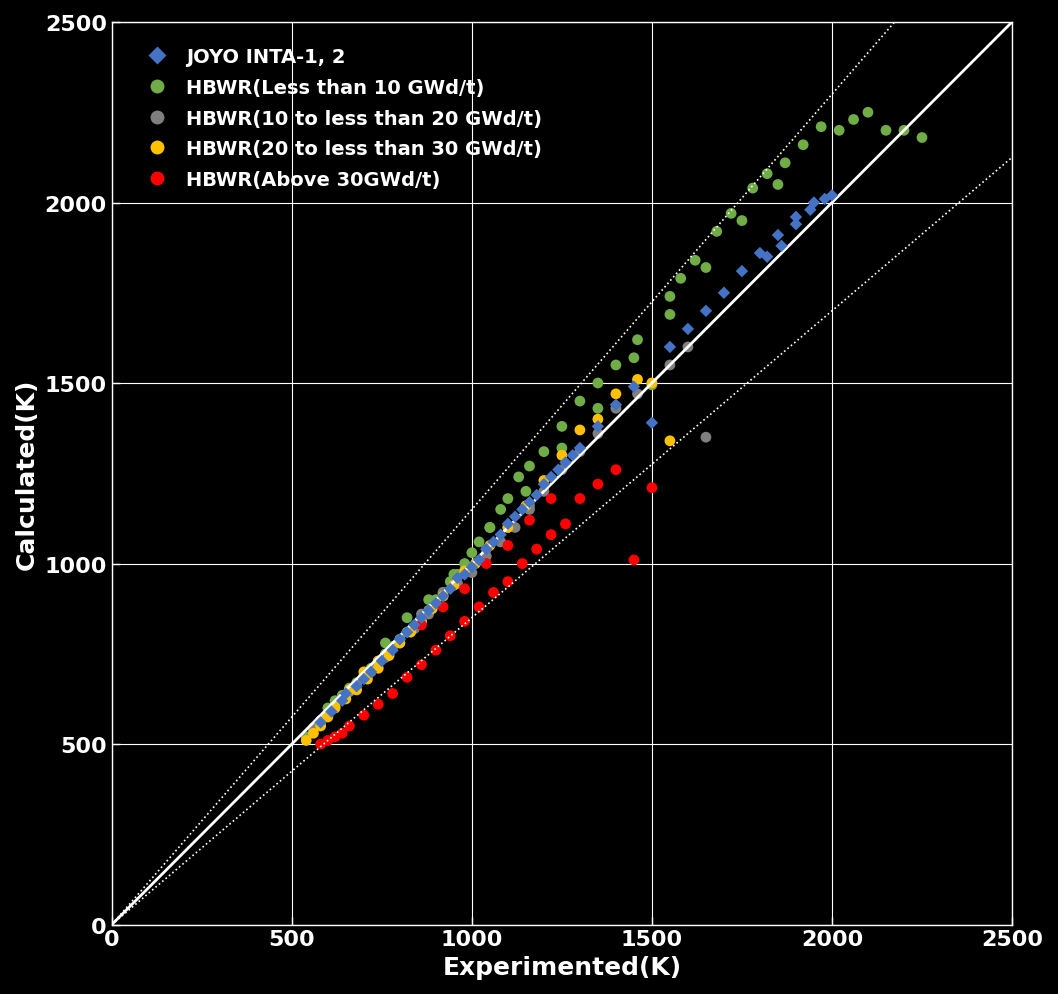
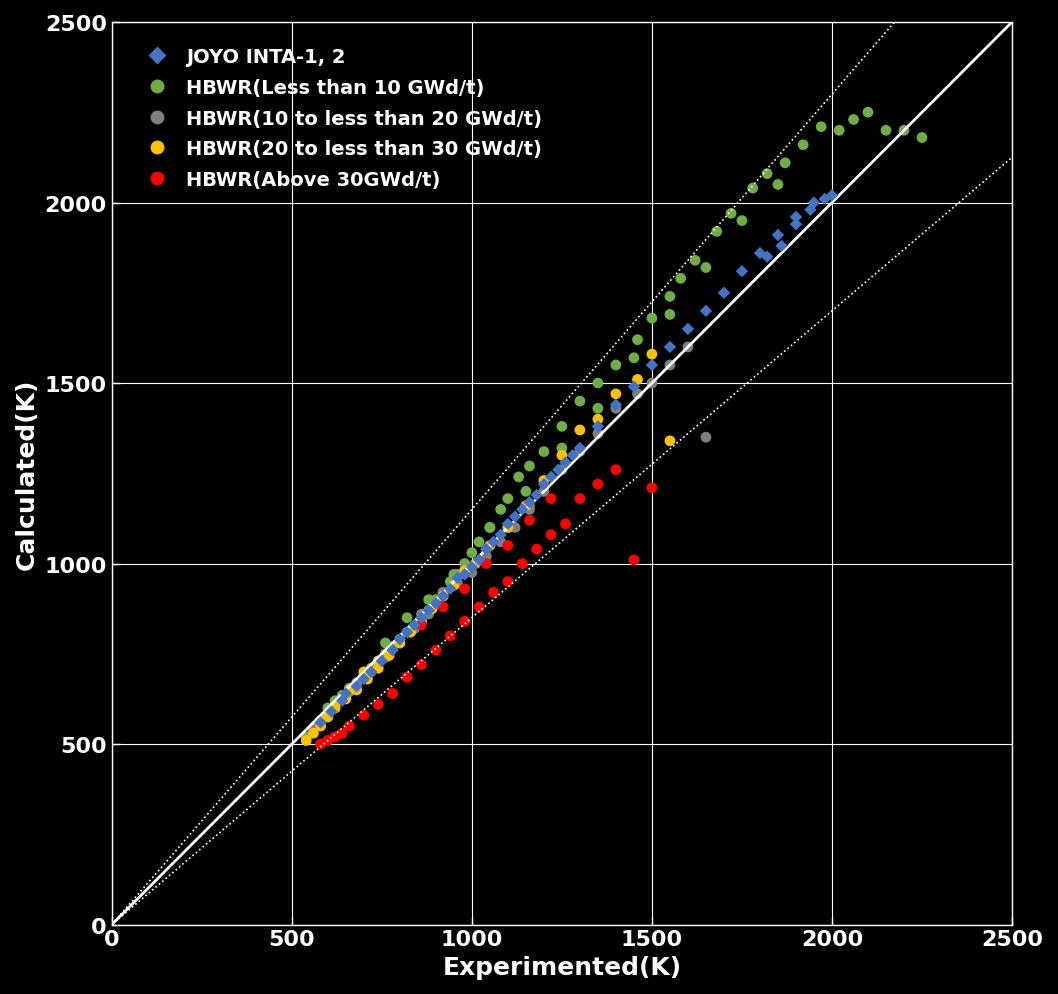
JOYO INTA-1, 2/1500: 1390 -> 1550
HBWR(Less than 10 GWd/t)/1500: 1495 -> 1680
HBWR(20 to less than 30 GWd/t)/1500: 1500 -> 1580
